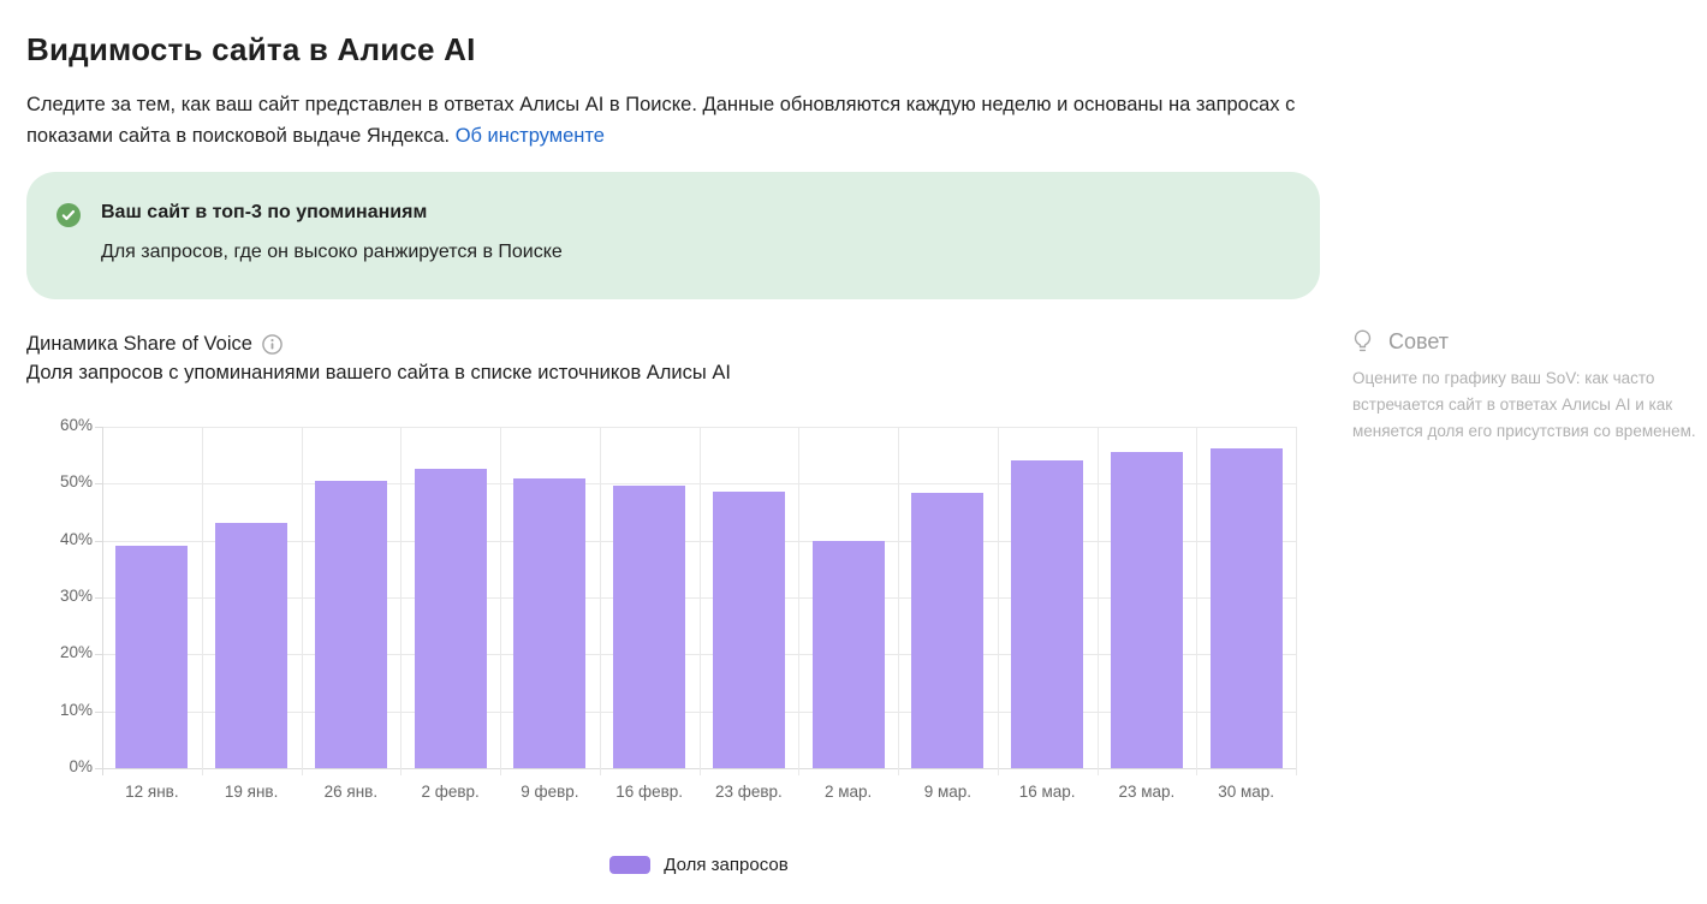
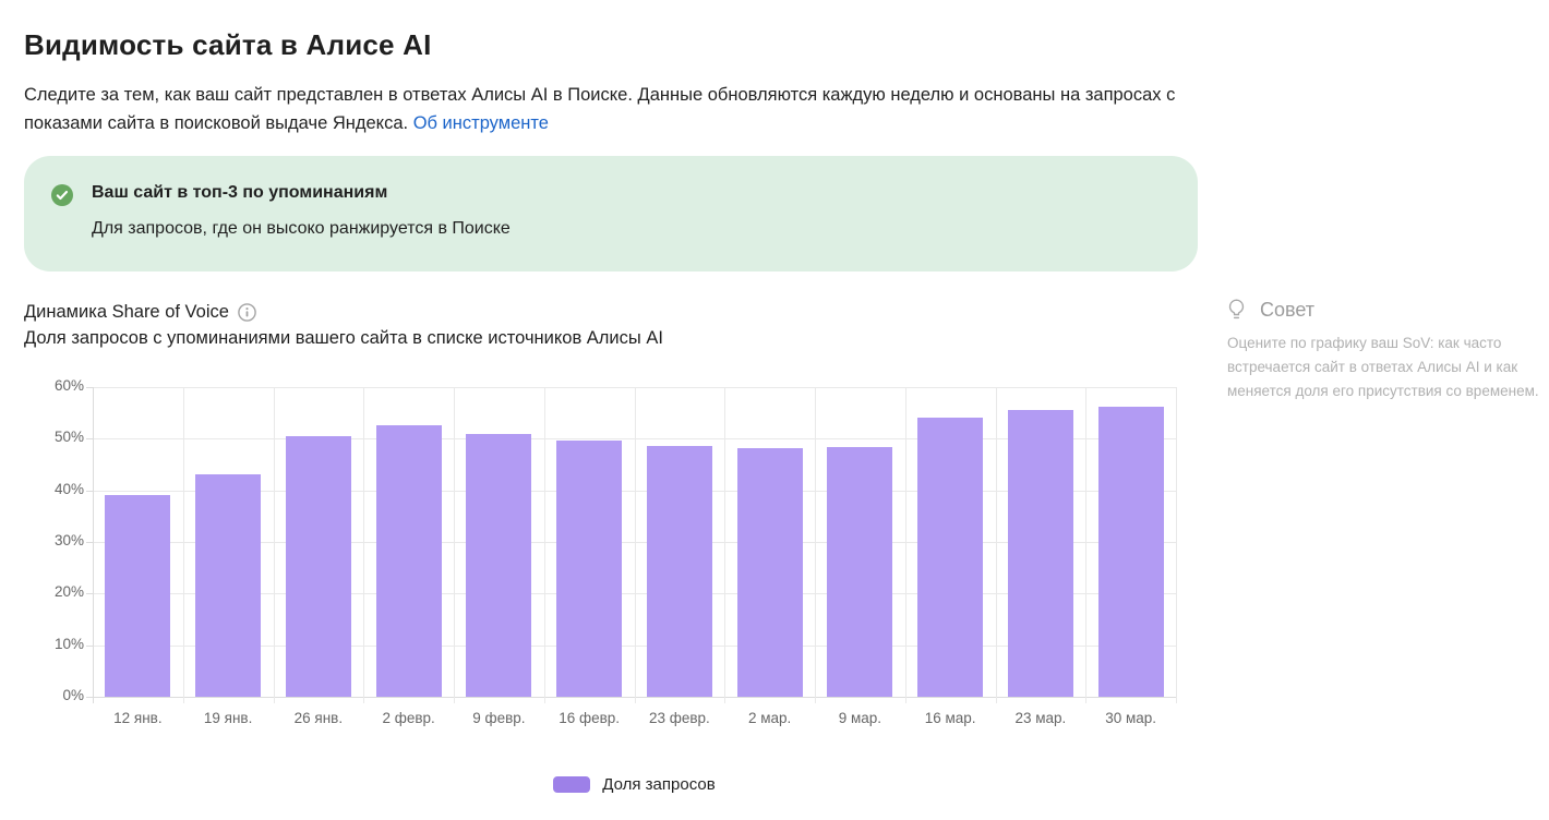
2 мар.: 40% -> 48%
